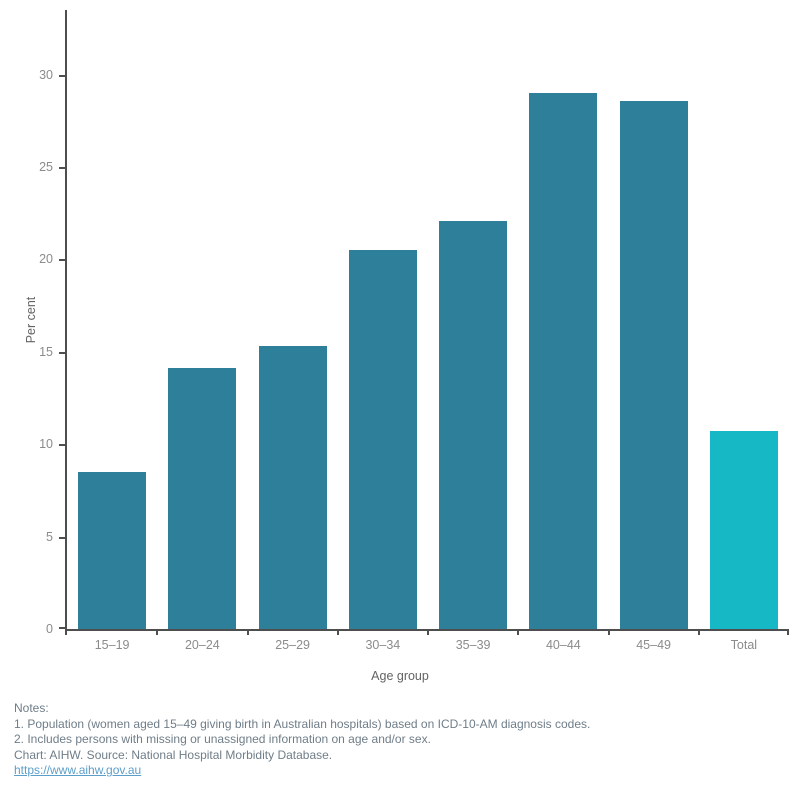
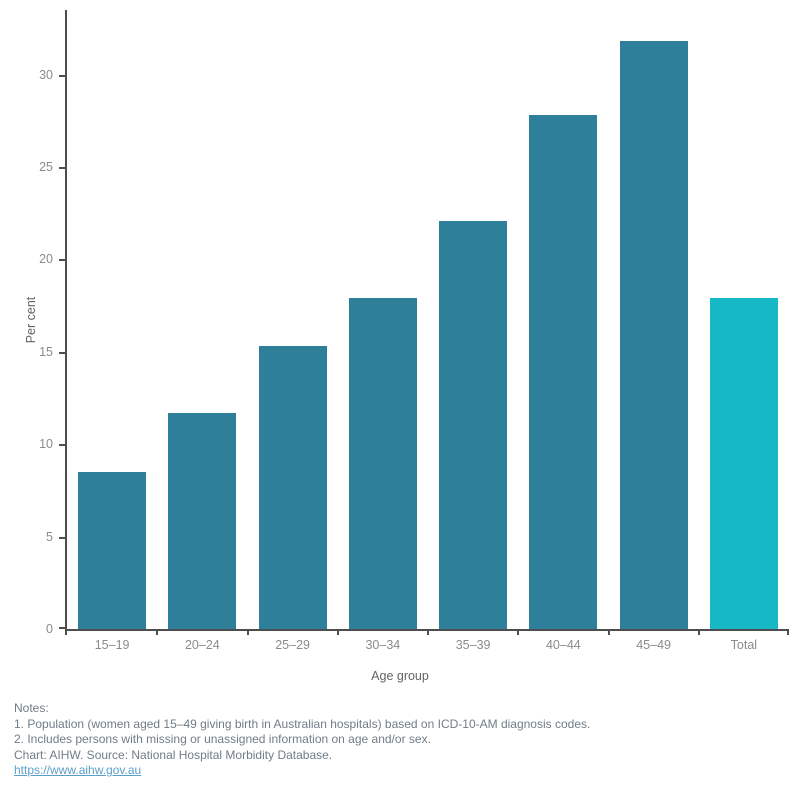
20–24: 14.1 -> 11.7
30–34: 20.5 -> 17.9
40–44: 29.0 -> 27.8
45–49: 28.6 -> 31.8
Total: 10.7 -> 17.9
